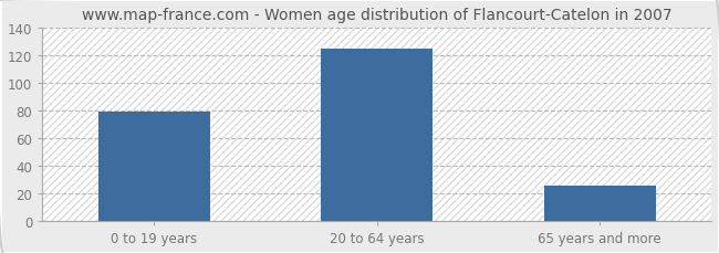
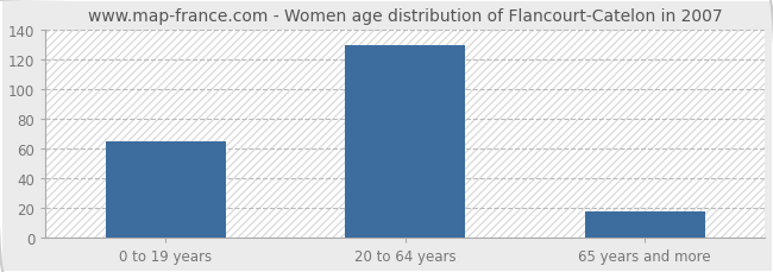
0 to 19 years: 79 -> 65
20 to 64 years: 125 -> 130
65 years and more: 26 -> 18
